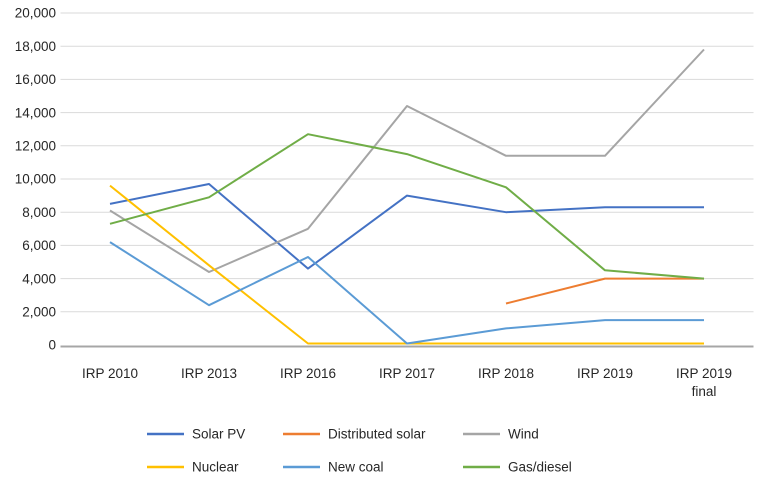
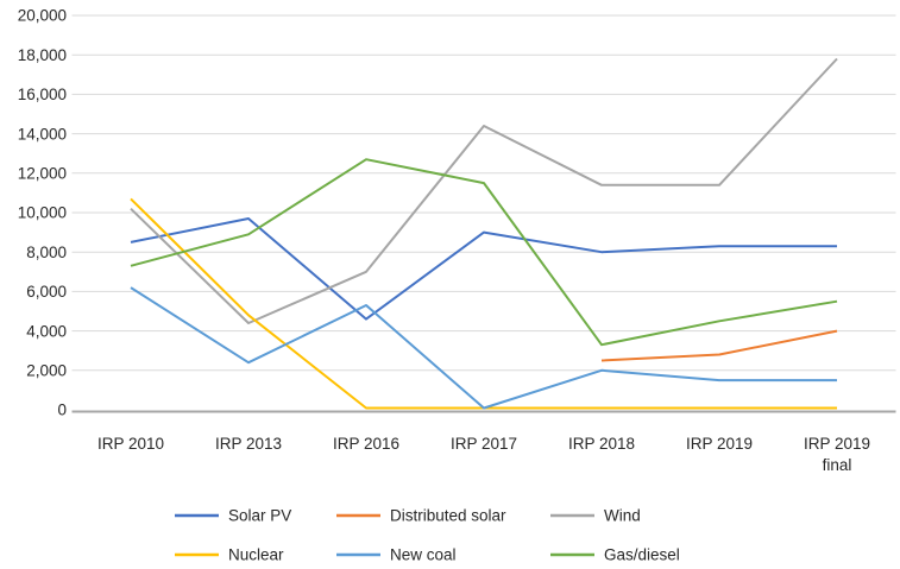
Wind/IRP 2010: 8100 -> 10200
Nuclear/IRP 2010: 9600 -> 10700
New coal/IRP 2018: 1000 -> 2000
Gas/diesel/IRP 2018: 9500 -> 3300
Distributed solar/IRP 2019: 4000 -> 2800
Gas/diesel/IRP 2019 final: 4000 -> 5500
